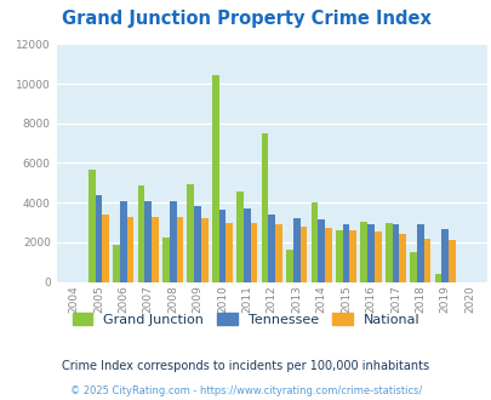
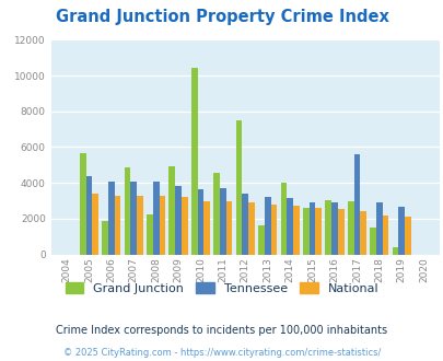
Tennessee/2017: 2900 -> 5600
